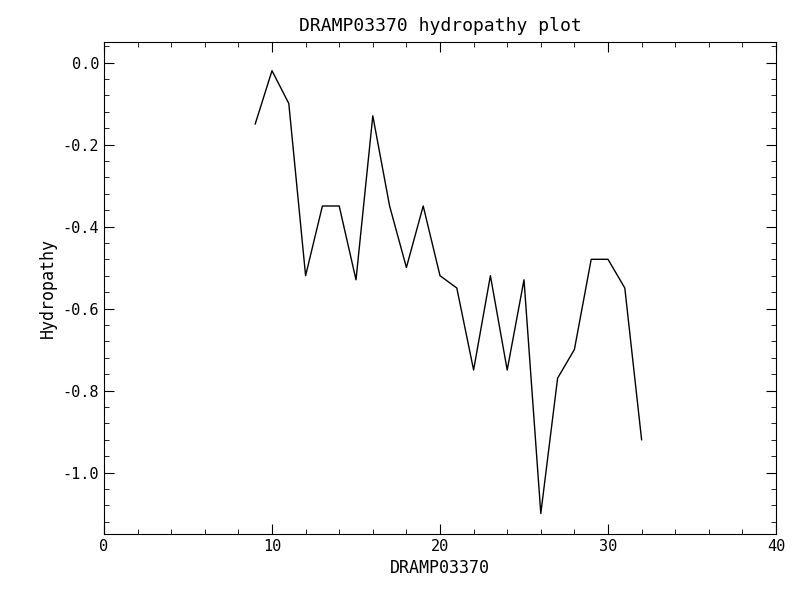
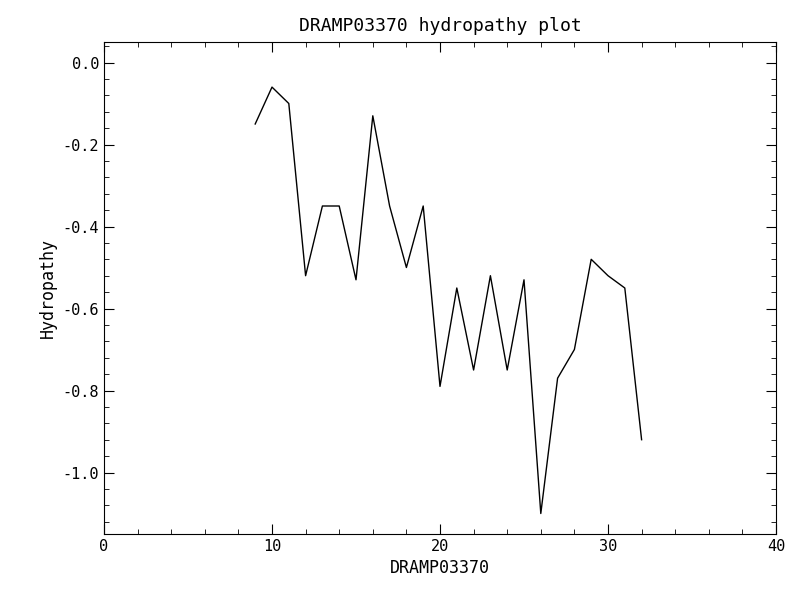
10: -0.02 -> -0.06
20: -0.52 -> -0.79
30: -0.48 -> -0.52
